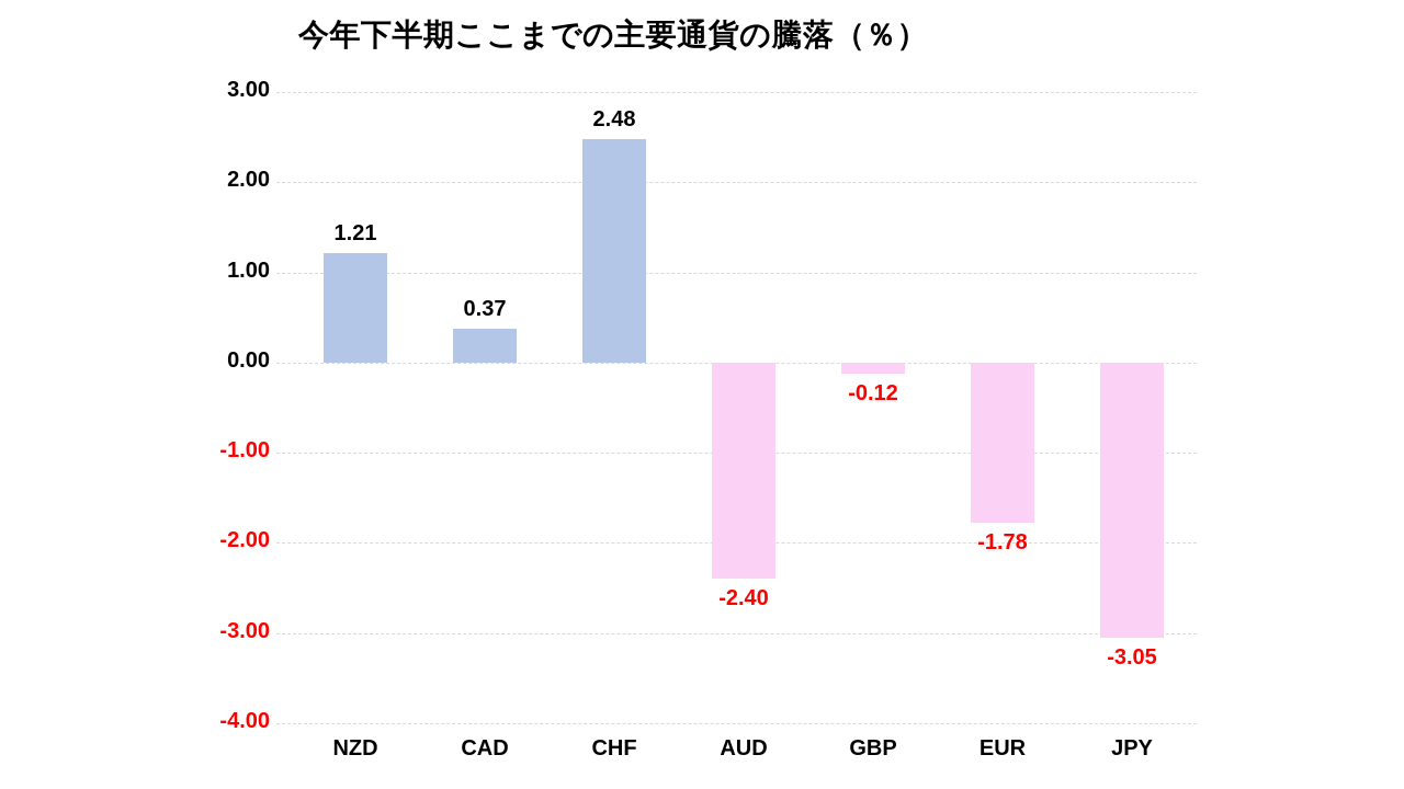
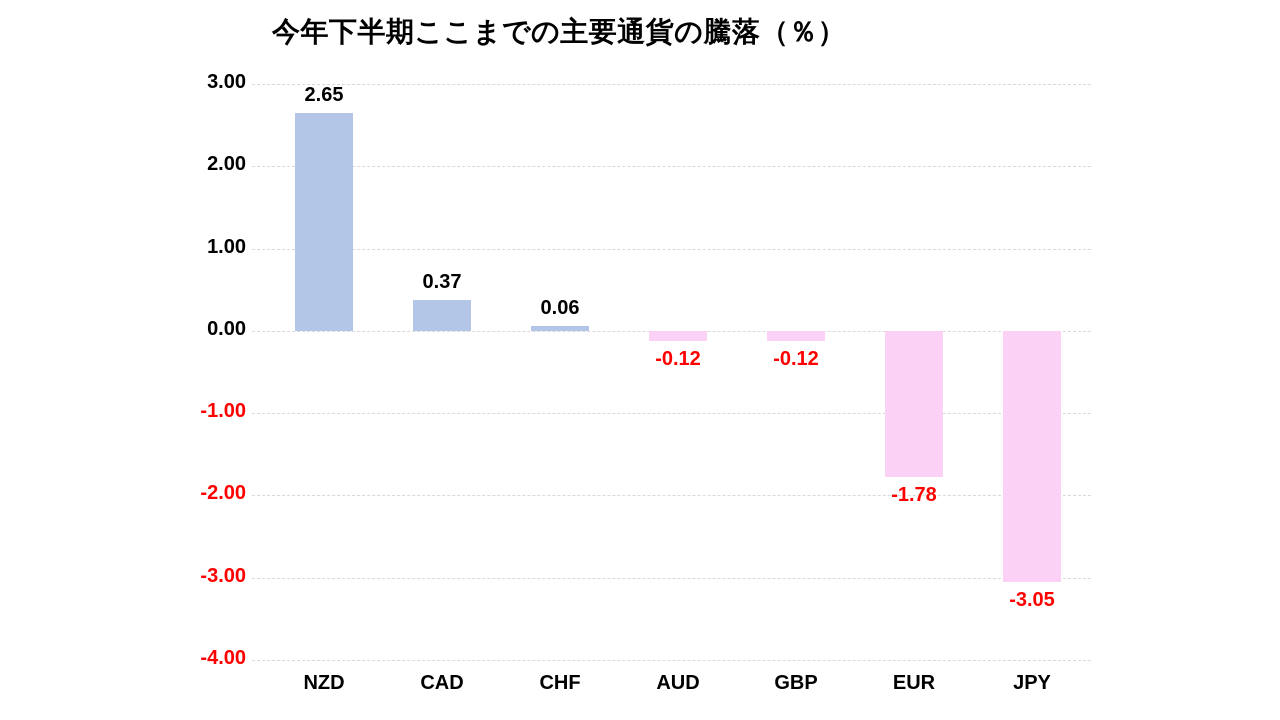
NZD: 1.21 -> 2.65
CHF: 2.48 -> 0.06
AUD: -2.40 -> -0.12
